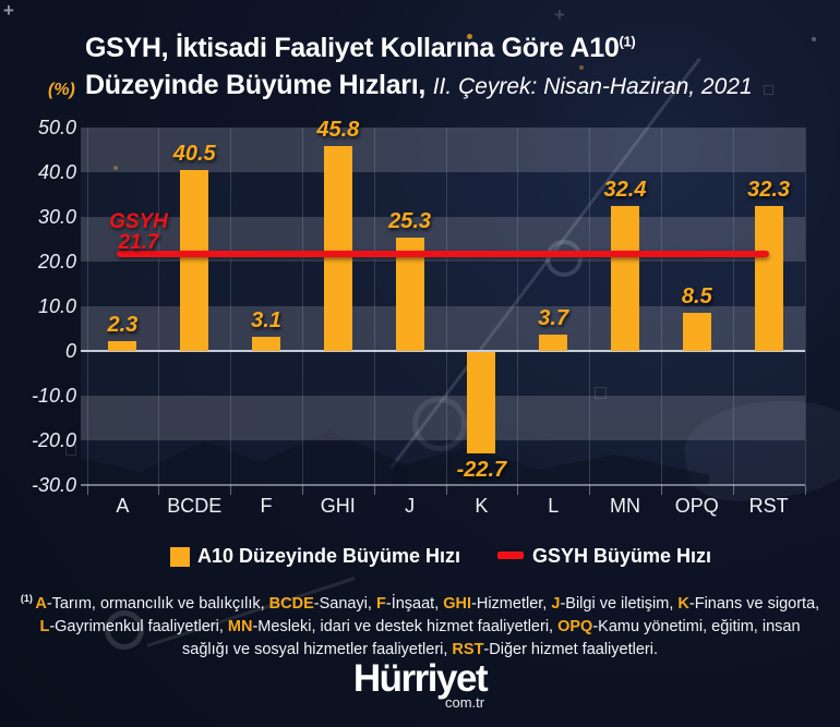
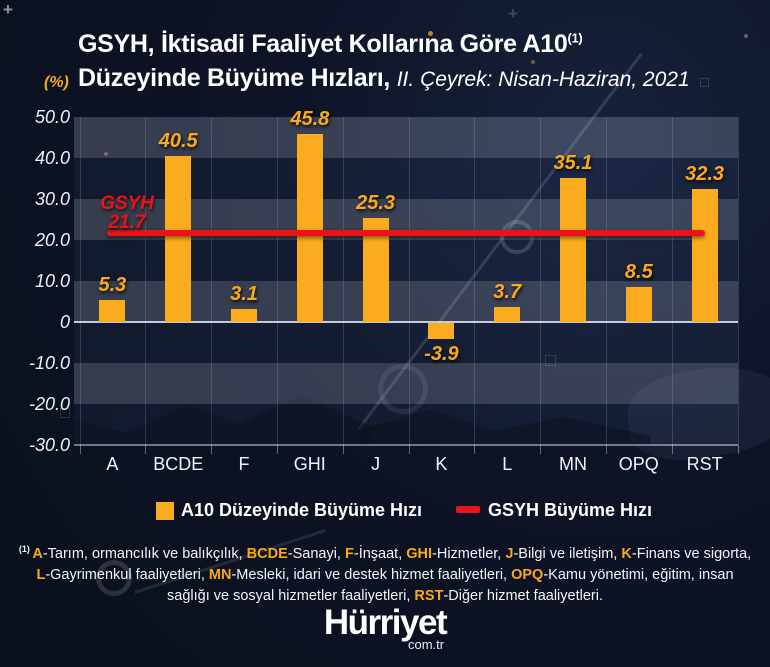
A: 2.3 -> 5.3
K: -22.7 -> -3.9
MN: 32.4 -> 35.1
